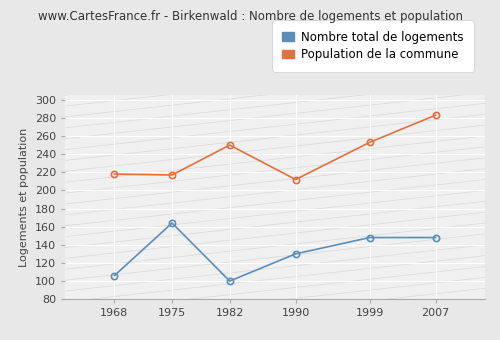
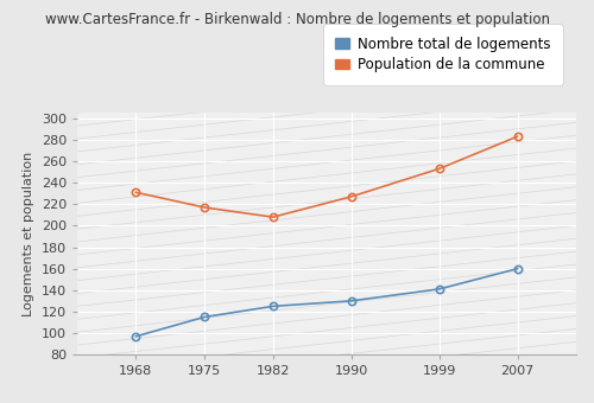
Nombre total de logements/1968: 106 -> 97
Population de la commune/1968: 218 -> 231
Nombre total de logements/1975: 164 -> 115
Nombre total de logements/1982: 100 -> 125
Population de la commune/1982: 250 -> 208
Population de la commune/1990: 212 -> 227
Nombre total de logements/1999: 148 -> 141
Nombre total de logements/2007: 148 -> 160
